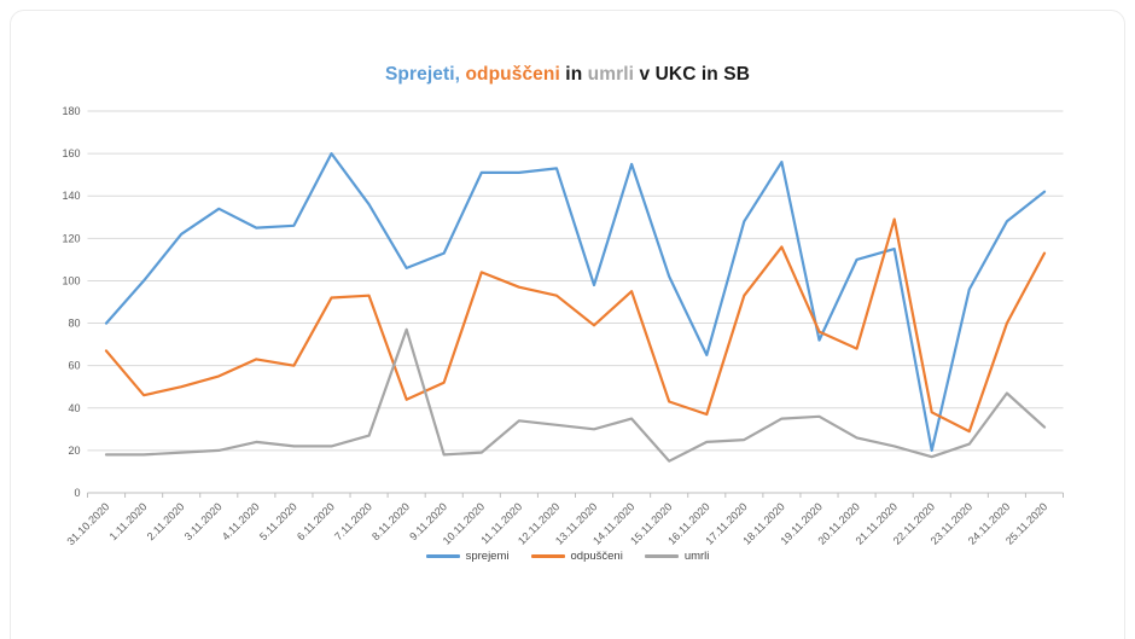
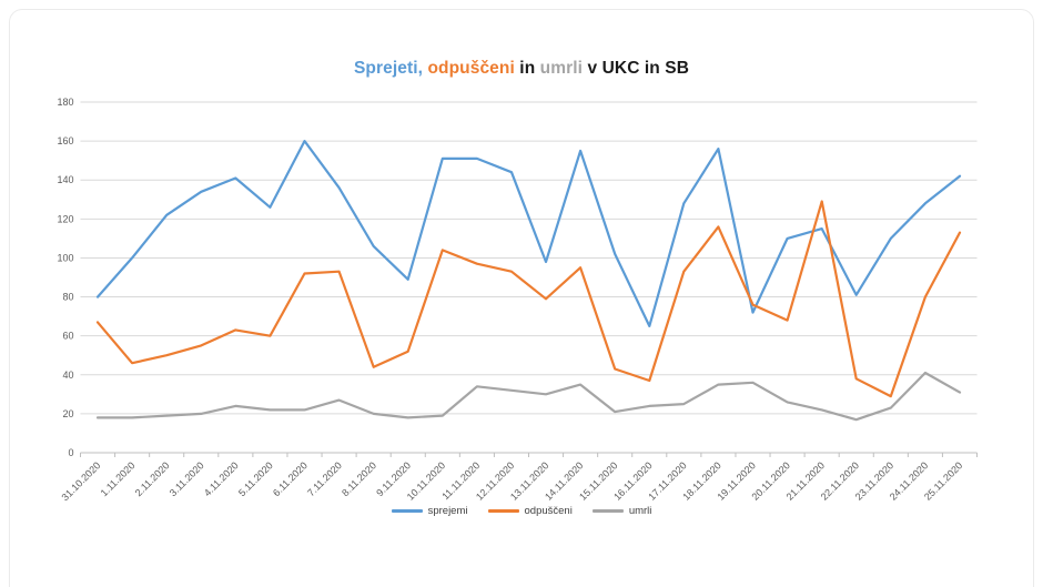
sprejemi/4.11.2020: 125 -> 141
umrli/8.11.2020: 77 -> 20
sprejemi/9.11.2020: 113 -> 89
sprejemi/12.11.2020: 153 -> 144
umrli/15.11.2020: 15 -> 21
sprejemi/22.11.2020: 20 -> 81
sprejemi/23.11.2020: 96 -> 110
umrli/24.11.2020: 47 -> 41
